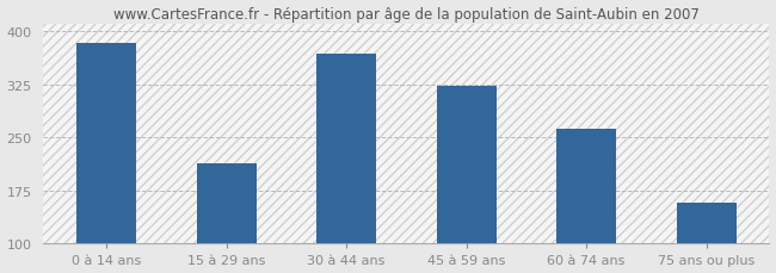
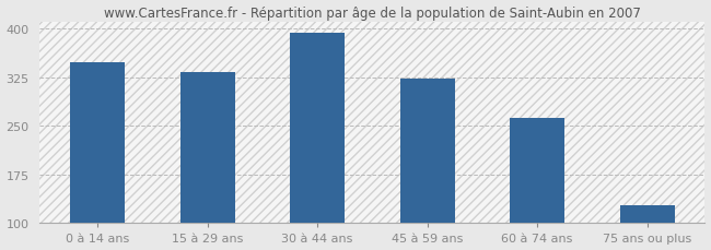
0 à 14 ans: 383 -> 348
15 à 29 ans: 213 -> 332
30 à 44 ans: 368 -> 394
75 ans ou plus: 158 -> 128
